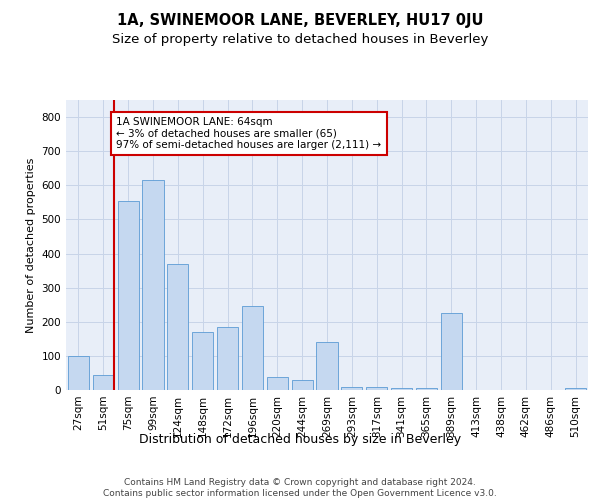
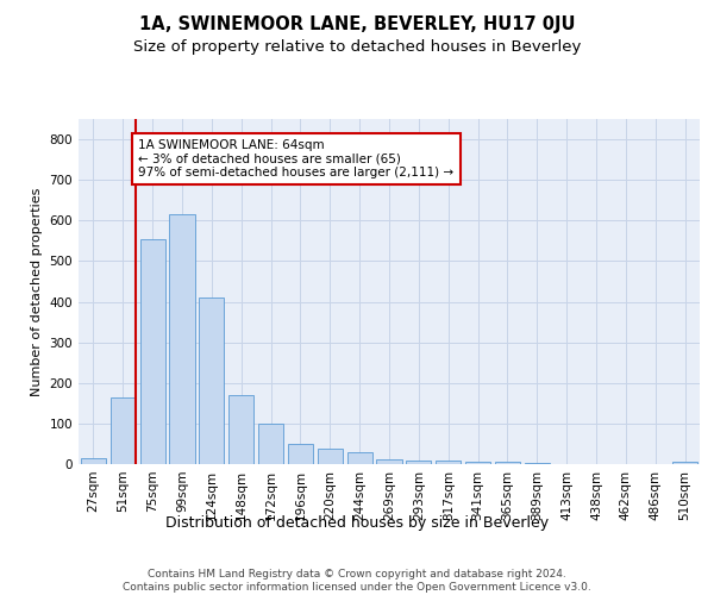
27sqm: 100 -> 15
51sqm: 45 -> 165
124sqm: 370 -> 410
172sqm: 185 -> 100
196sqm: 245 -> 50
269sqm: 140 -> 12
389sqm: 225 -> 2
